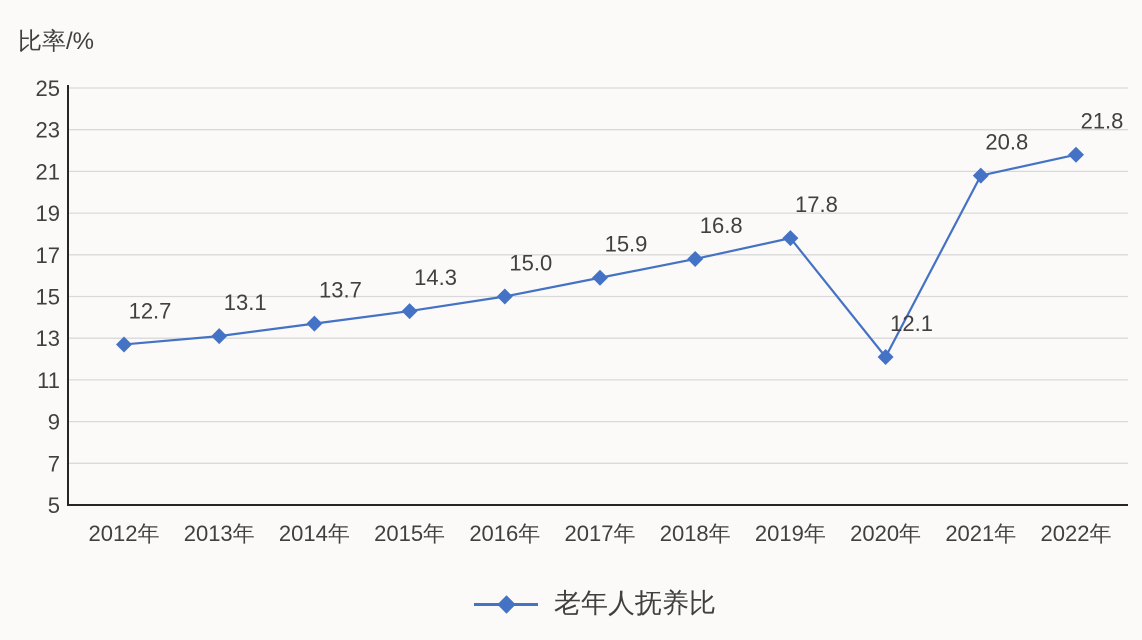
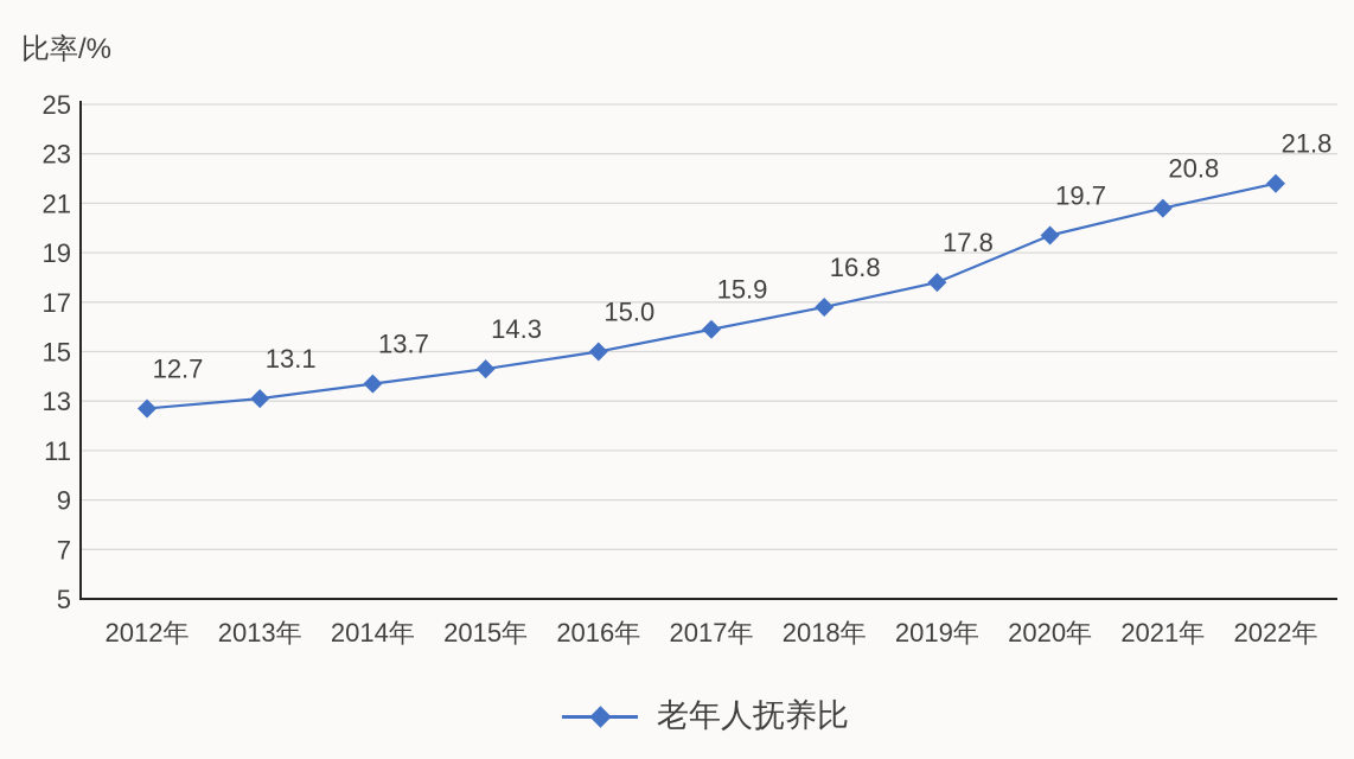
2020年: 12.1 -> 19.7
